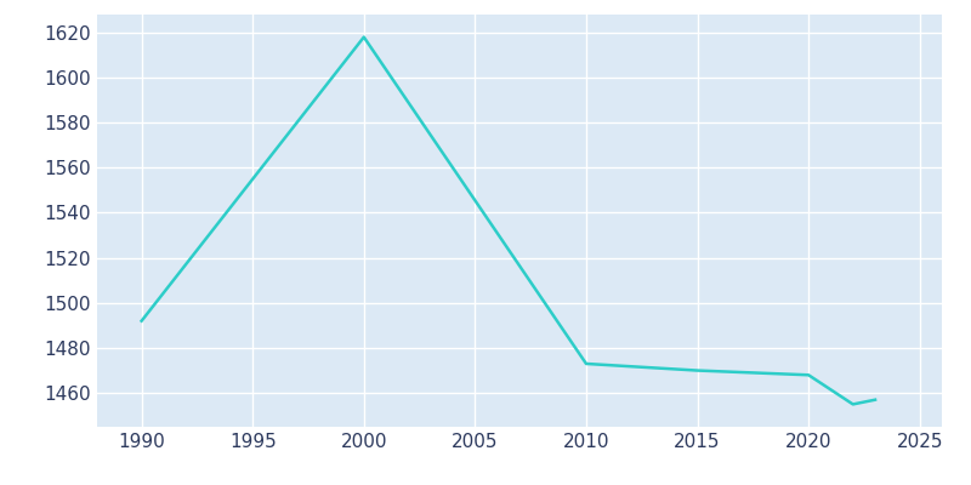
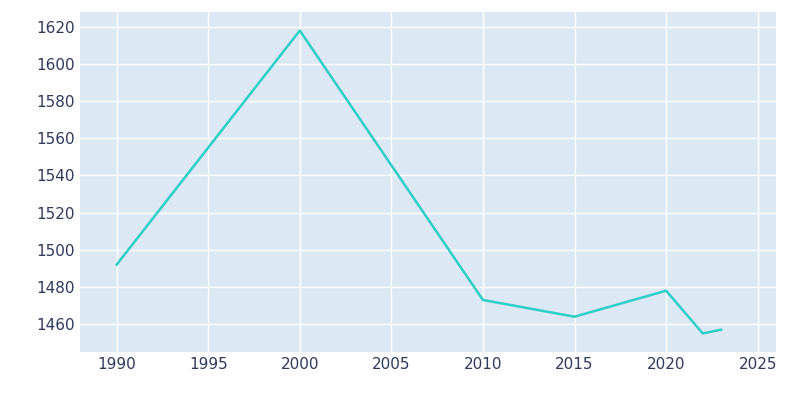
2015: 1470 -> 1464
2020: 1468 -> 1478
